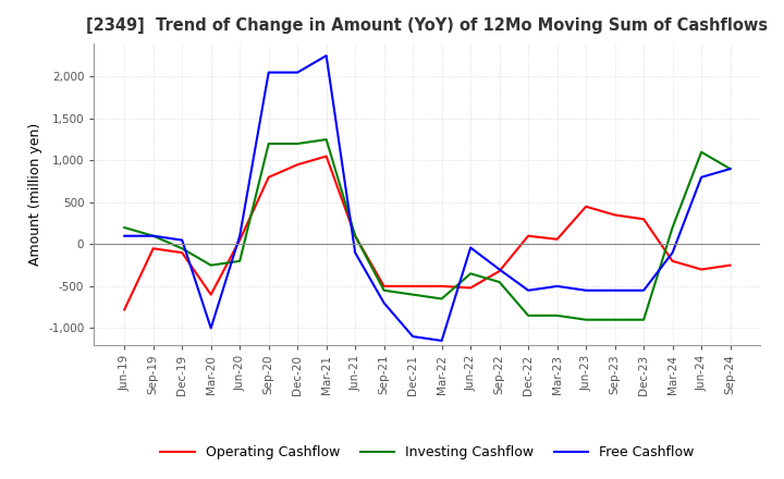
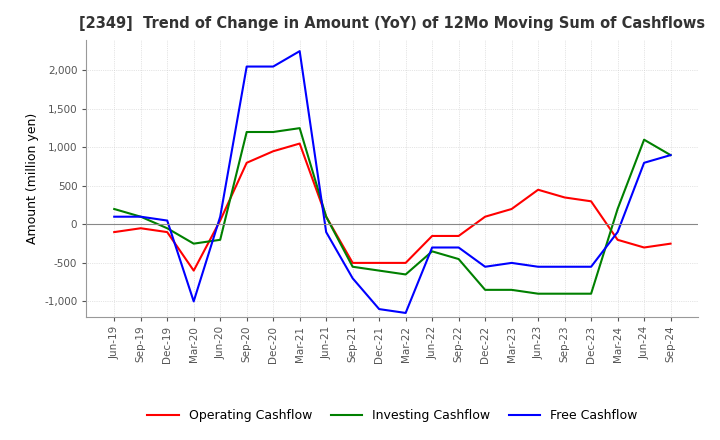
Operating Cashflow/Jun-19: -780 -> -100
Operating Cashflow/Jun-22: -520 -> -150
Free Cashflow/Jun-22: -40 -> -300
Operating Cashflow/Sep-22: -320 -> -150
Operating Cashflow/Mar-23: 60 -> 200
